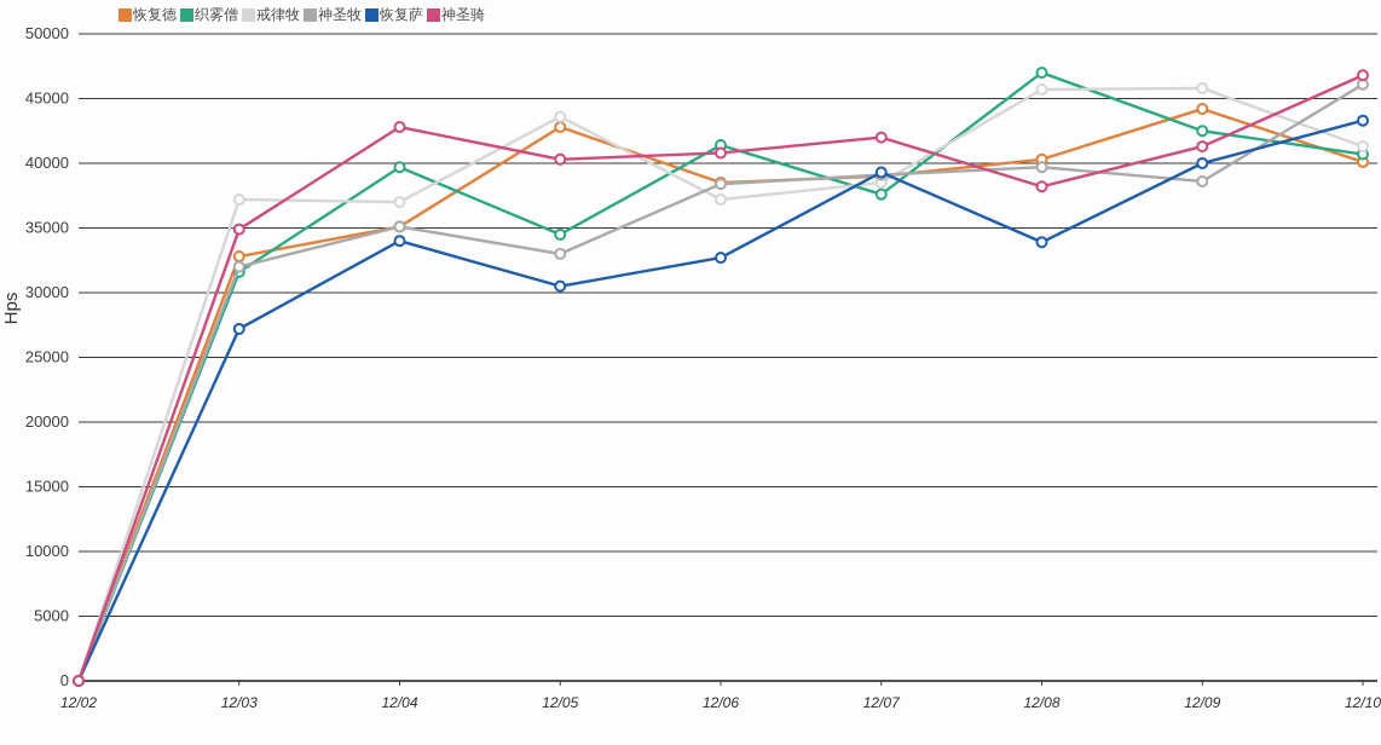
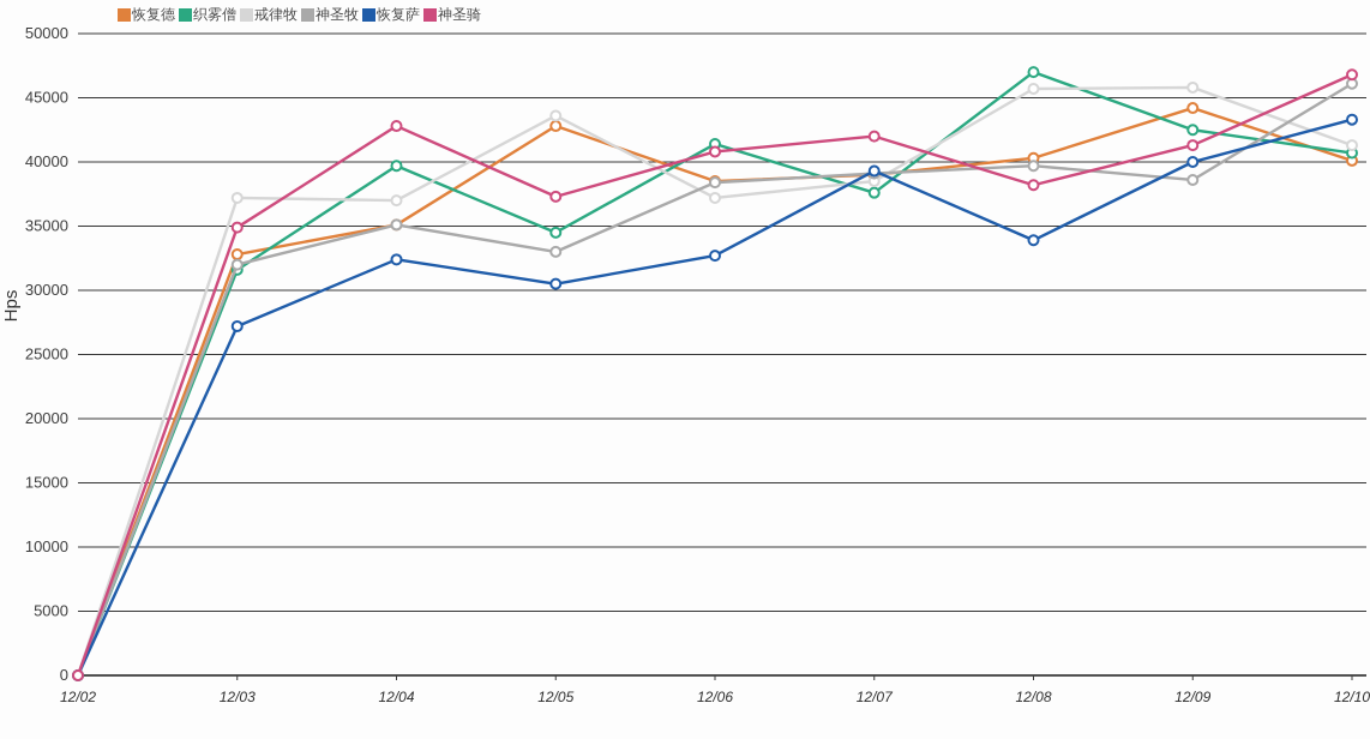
恢复萨/12/04: 34000 -> 32400
神圣骑/12/05: 40300 -> 37300
